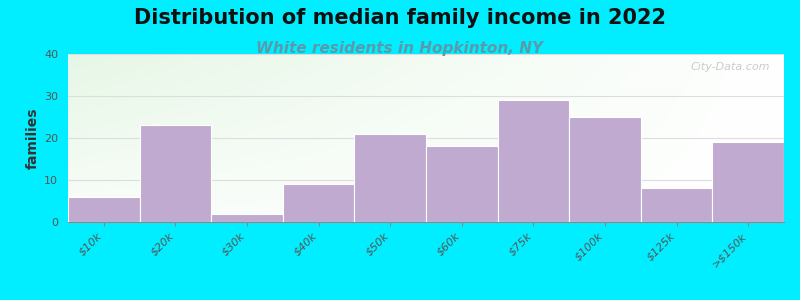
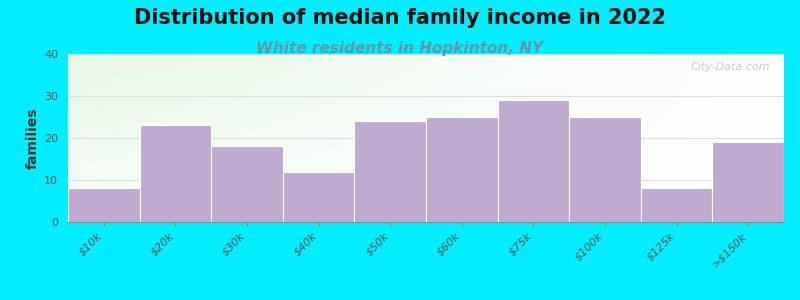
$10k: 6 -> 8
$30k: 2 -> 18
$40k: 9 -> 12
$50k: 21 -> 24
$60k: 18 -> 25
